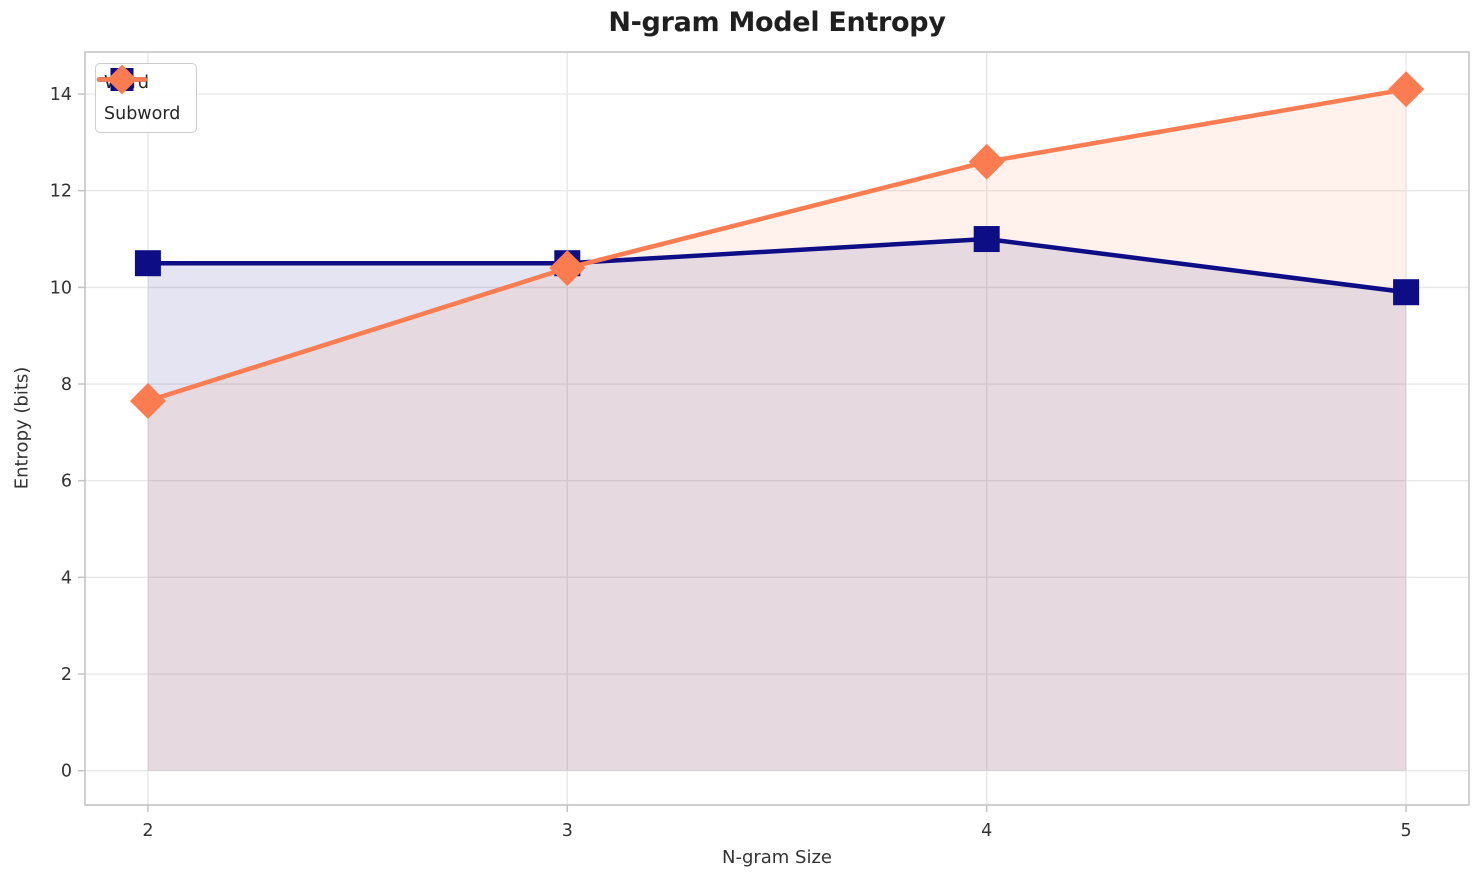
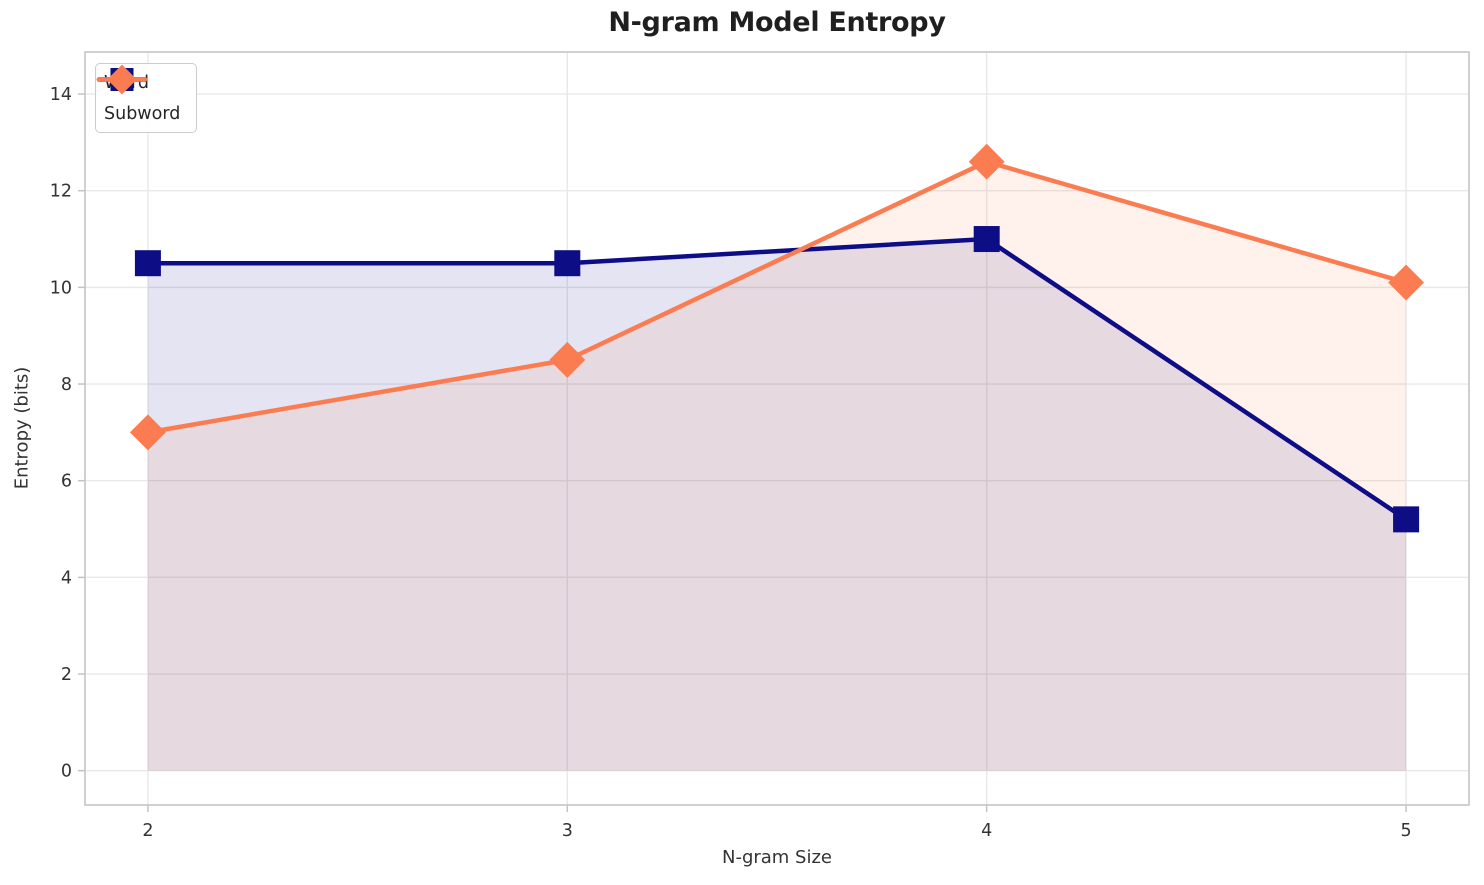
Subword/2: 7.7 -> 7.0
Subword/3: 10.4 -> 8.5
Word/5: 9.9 -> 5.2
Subword/5: 14.1 -> 10.1
